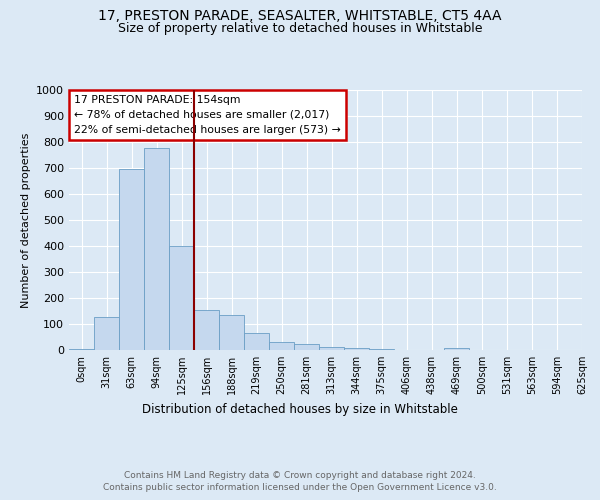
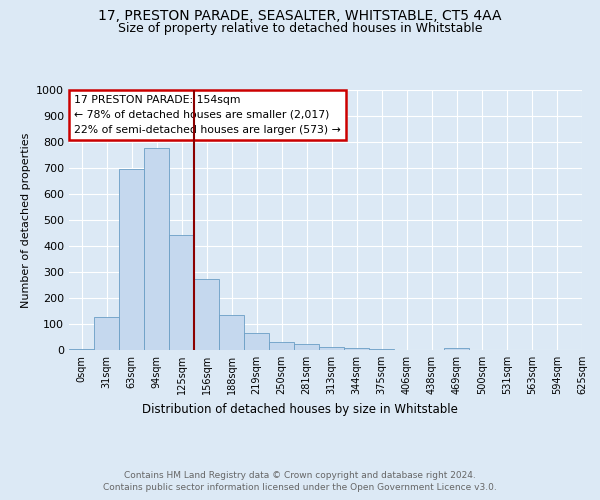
125sqm: 400 -> 443
156sqm: 155 -> 272
